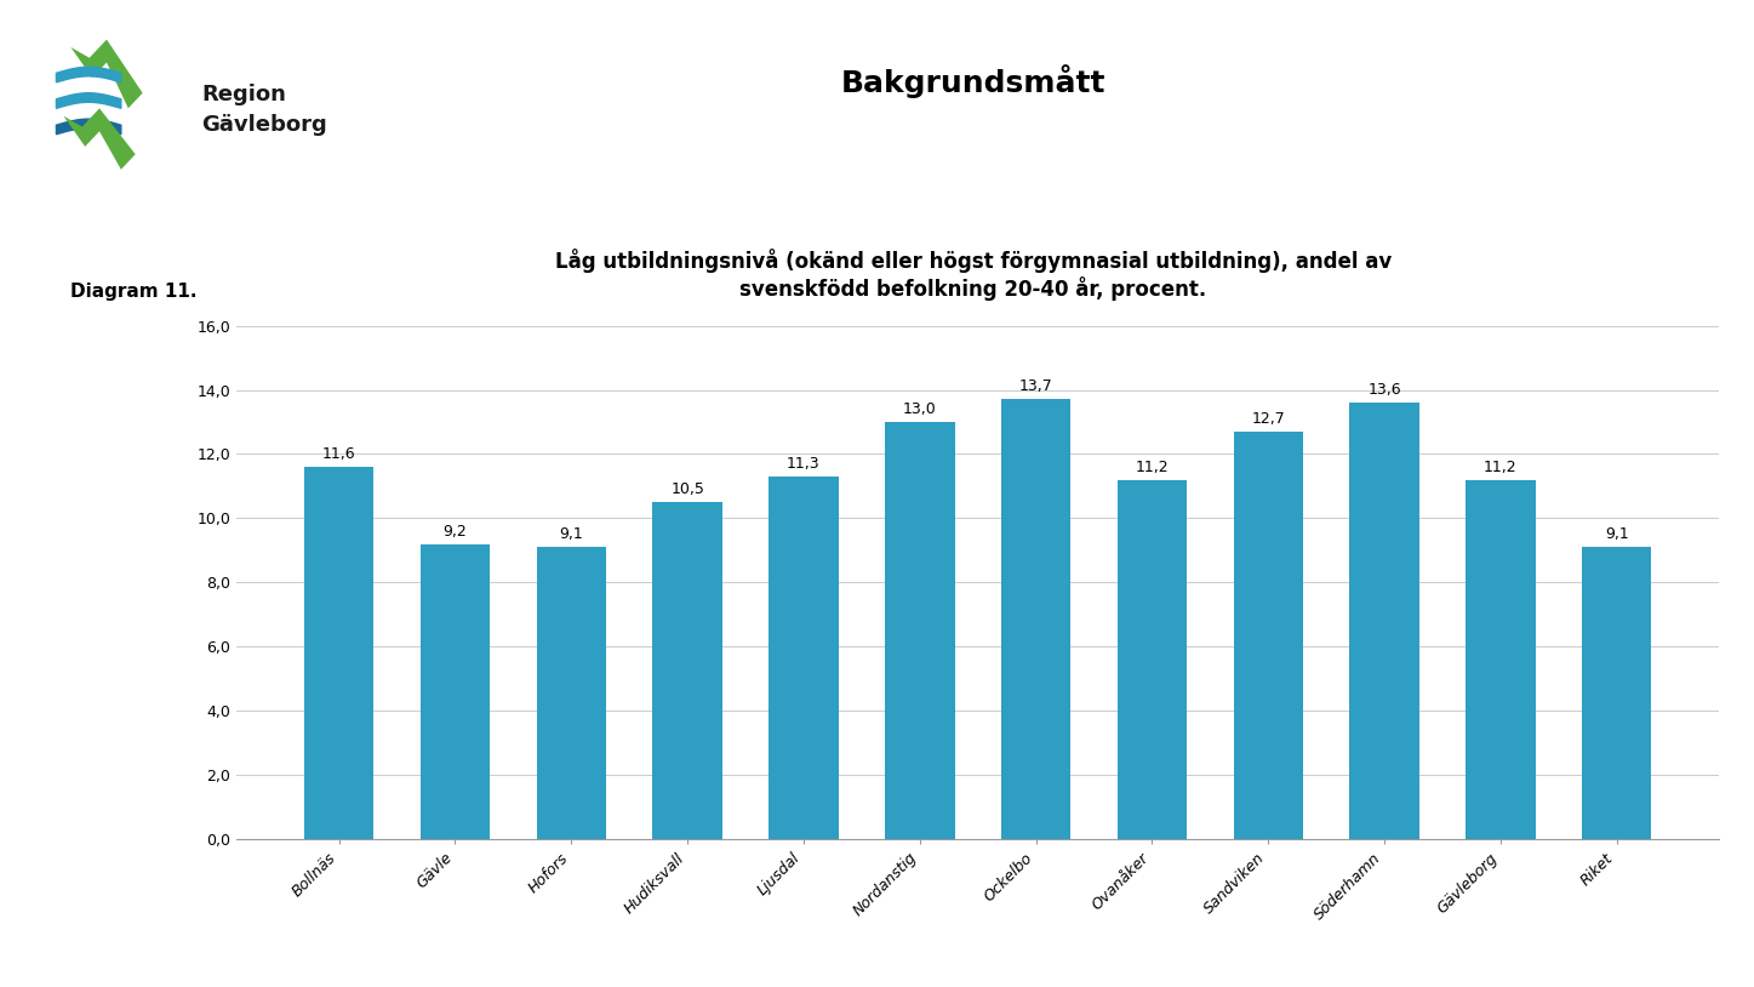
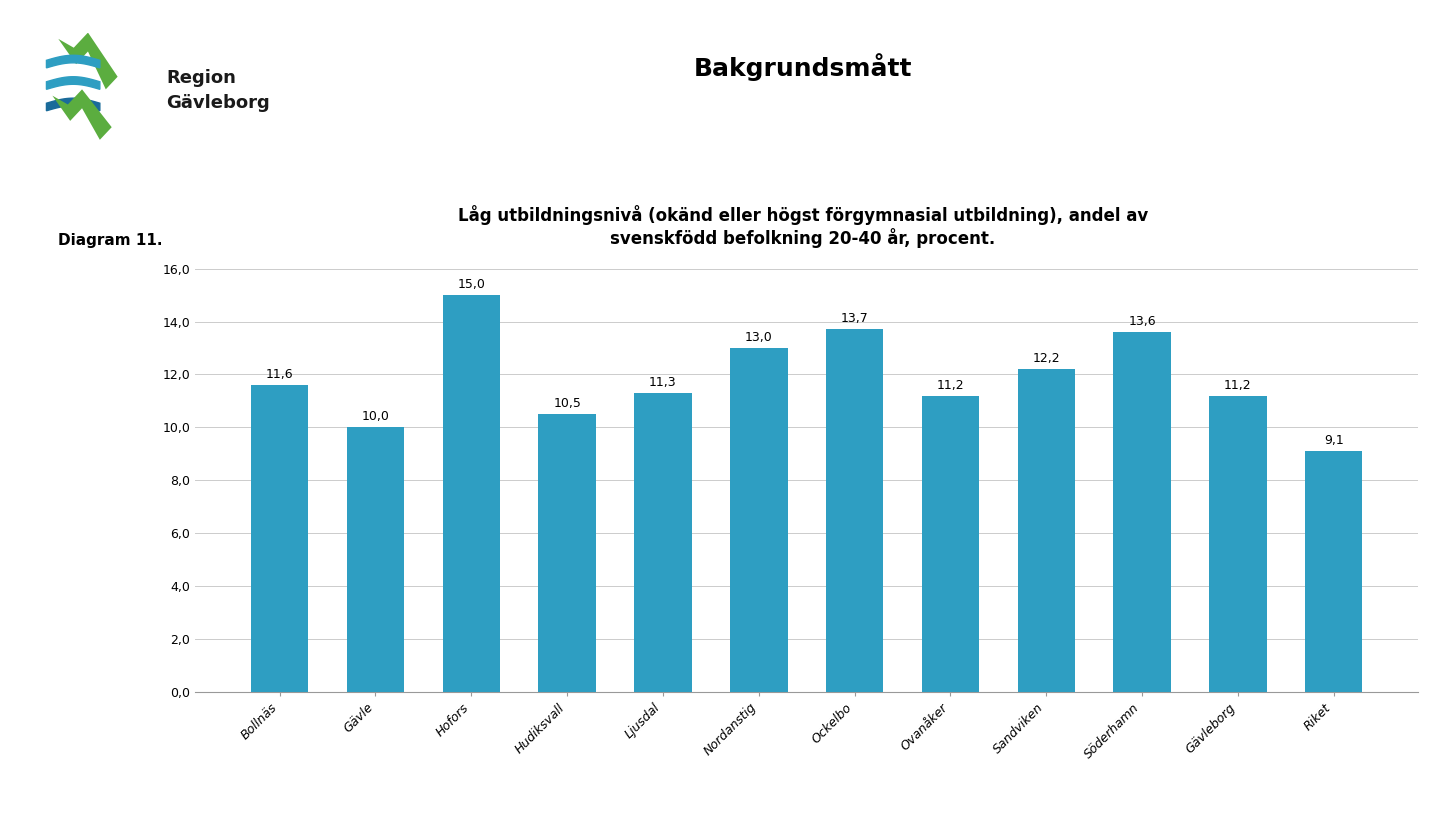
Gävle: 9,2 -> 10,0
Hofors: 9,1 -> 15,0
Sandviken: 12,7 -> 12,2
